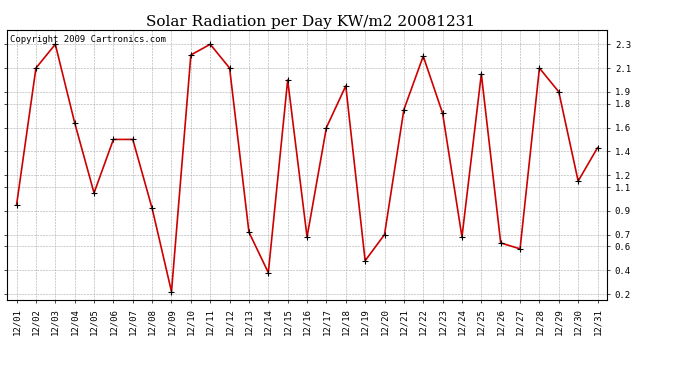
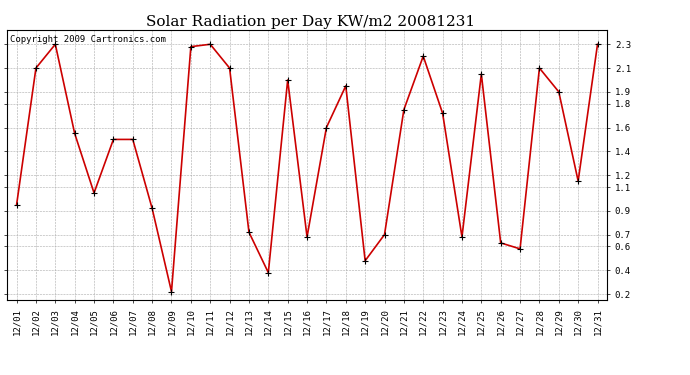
12/04: 1.64 -> 1.55
12/10: 2.21 -> 2.28
12/31: 1.43 -> 2.30
